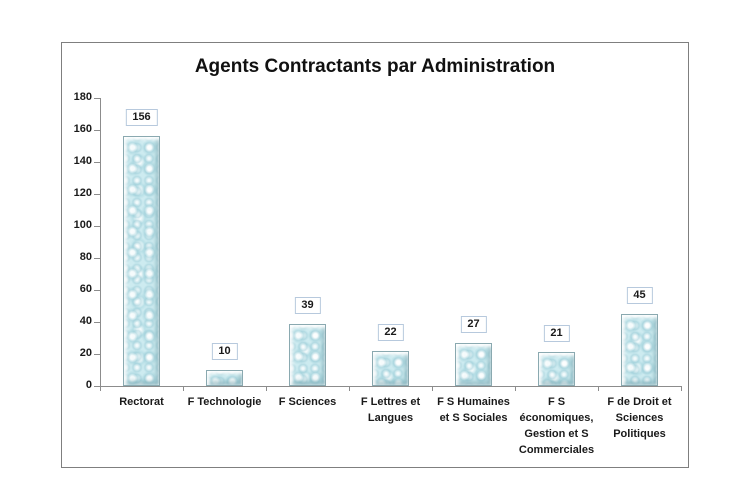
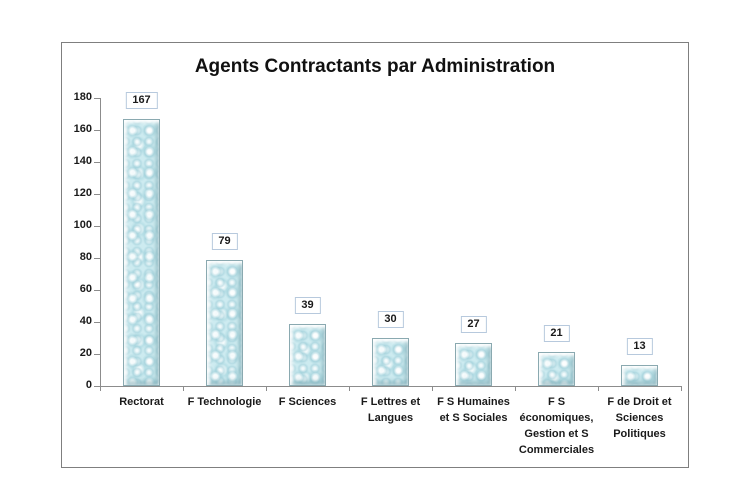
Rectorat: 156 -> 167
F Technologie: 10 -> 79
F Lettres et Langues: 22 -> 30
F de Droit et Sciences Politiques: 45 -> 13
